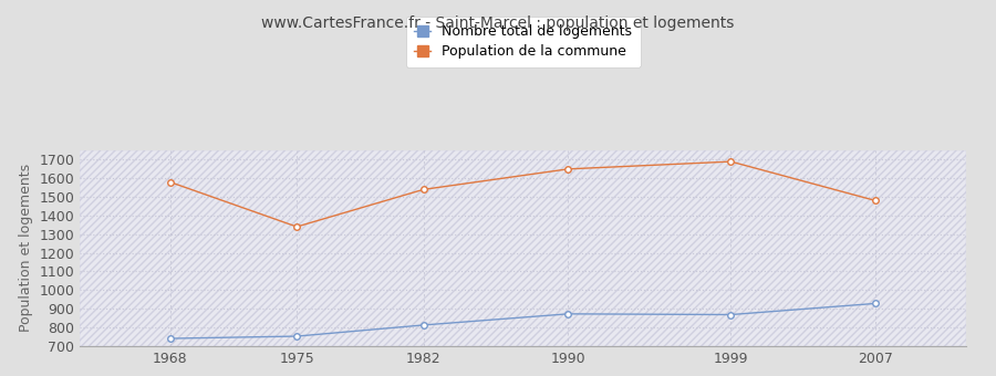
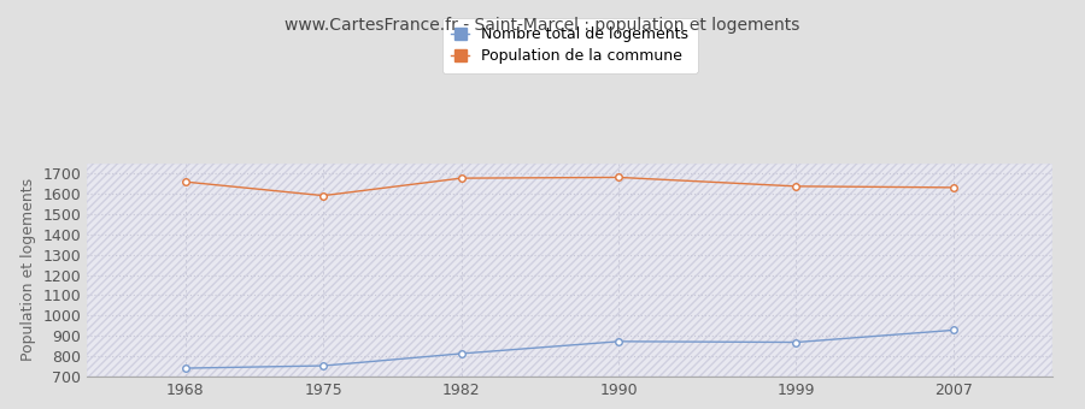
Population de la commune/1968: 1580 -> 1660
Population de la commune/1975: 1340 -> 1590
Population de la commune/1982: 1540 -> 1680
Population de la commune/1990: 1650 -> 1680
Population de la commune/1999: 1690 -> 1640
Population de la commune/2007: 1480 -> 1630
